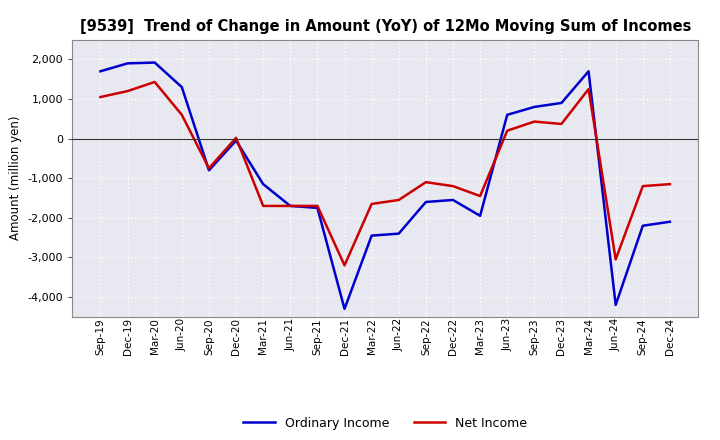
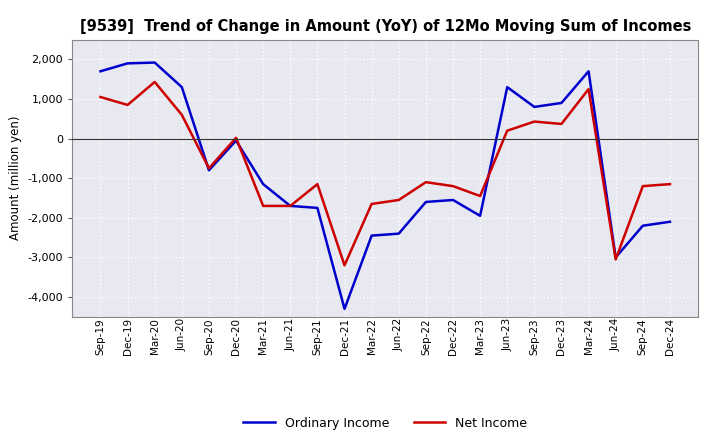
Net Income/Dec-19: 1,200 -> 850
Net Income/Sep-21: -1,700 -> -1,150
Ordinary Income/Jun-23: 600 -> 1,300
Ordinary Income/Jun-24: -4,200 -> -3,000
